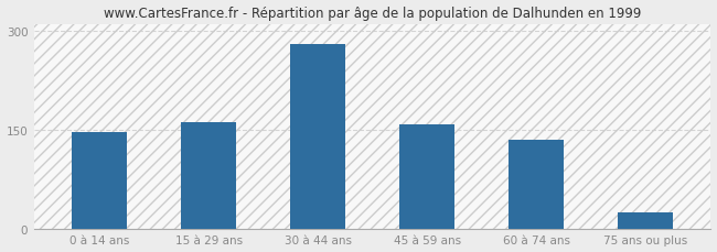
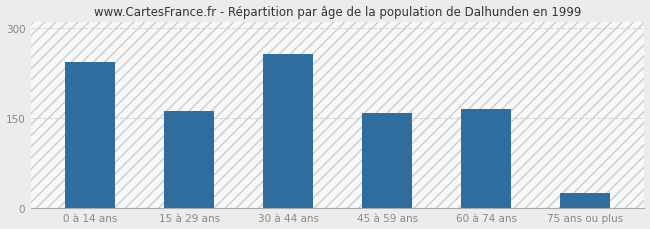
0 à 14 ans: 147 -> 242
30 à 44 ans: 280 -> 256
60 à 74 ans: 135 -> 164
